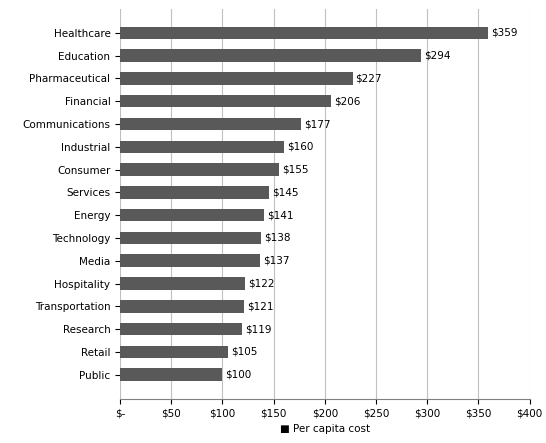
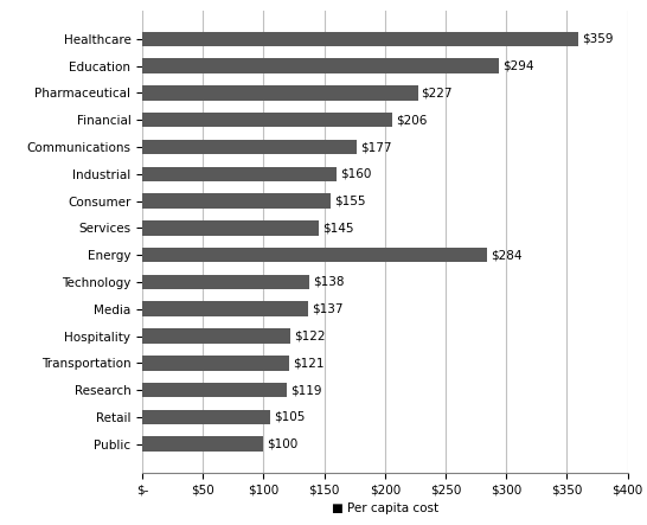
Energy: $141 -> $284
